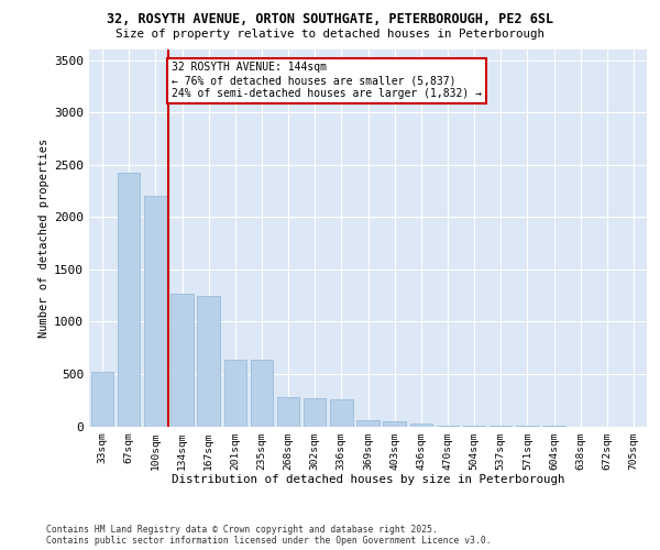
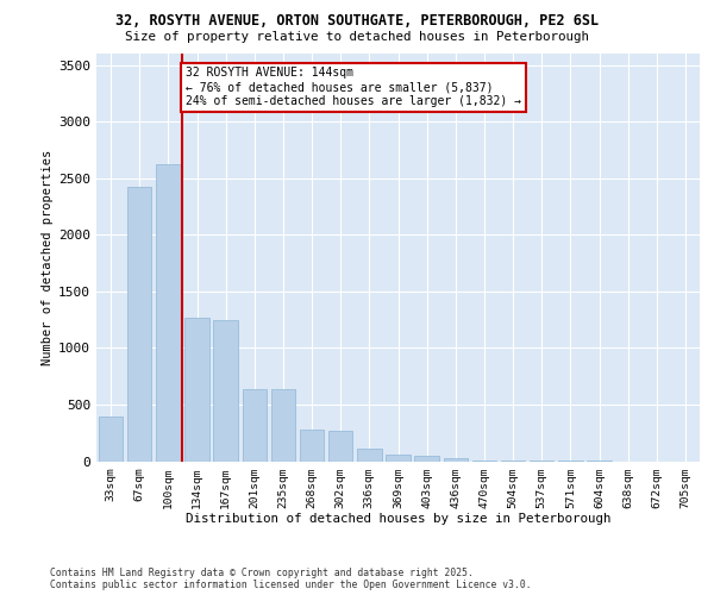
33sqm: 520 -> 390
100sqm: 2200 -> 2620
336sqm: 260 -> 110
